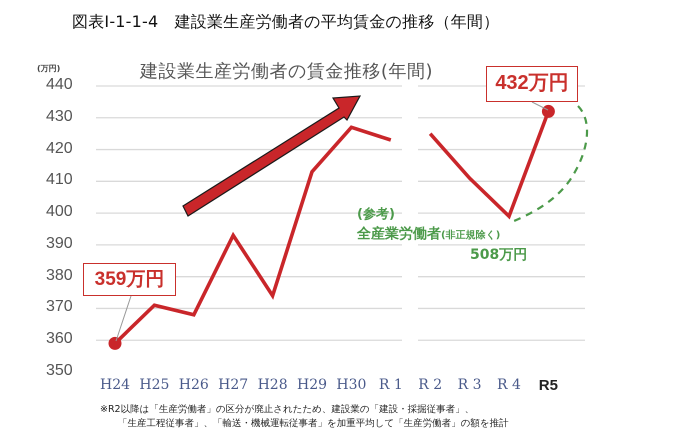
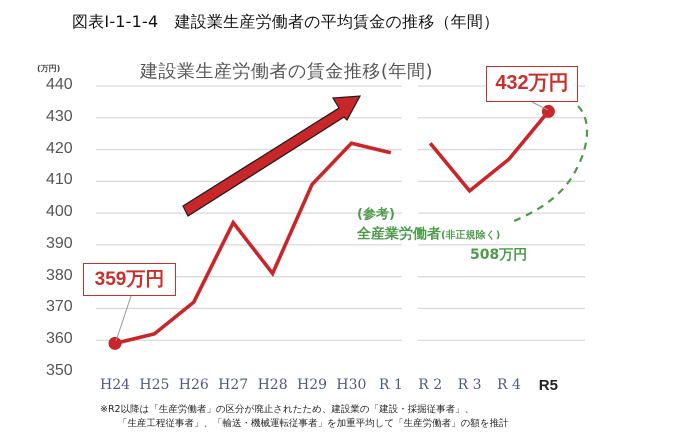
H25: 371 -> 362
H26: 368 -> 372
H27: 393 -> 397
H28: 374 -> 381
H29: 413 -> 409
H30: 427 -> 422
R1: 423 -> 419
R2: 425 -> 422
R3: 411 -> 407
R4: 399 -> 417
